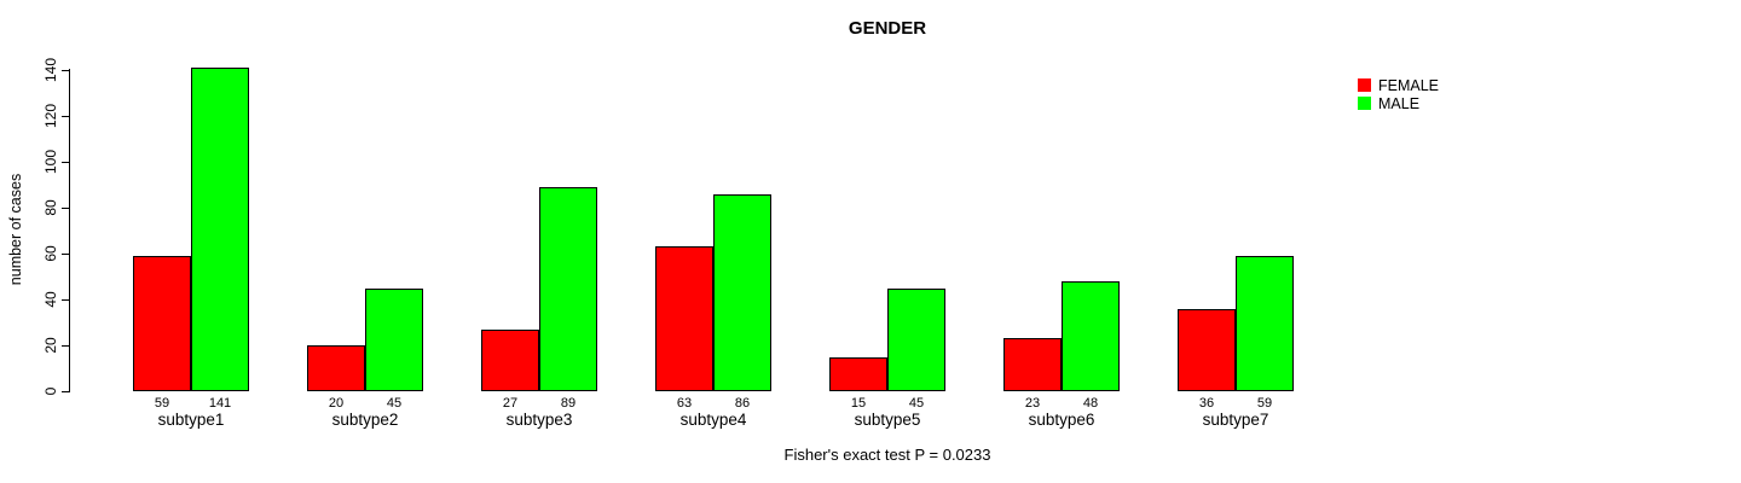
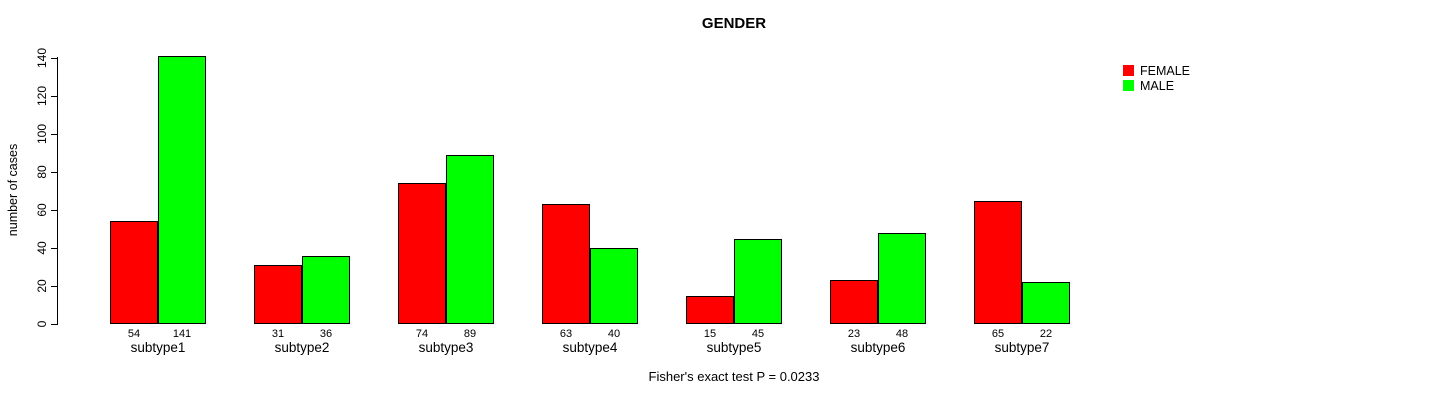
FEMALE/subtype1: 59 -> 54
FEMALE/subtype2: 20 -> 31
MALE/subtype2: 45 -> 36
FEMALE/subtype3: 27 -> 74
MALE/subtype4: 86 -> 40
FEMALE/subtype7: 36 -> 65
MALE/subtype7: 59 -> 22
